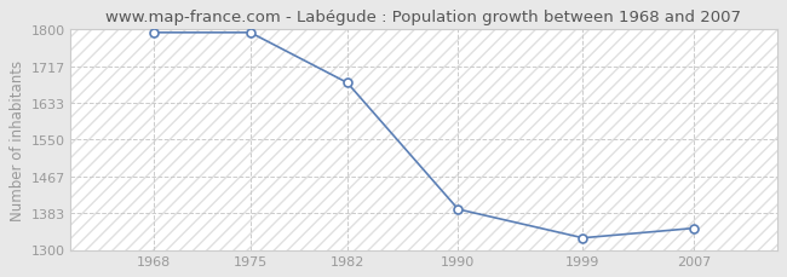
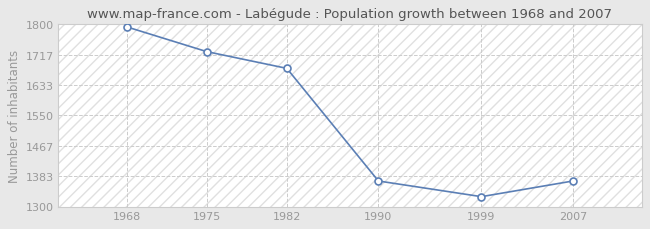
1975: 1793 -> 1725
1990: 1392 -> 1370
2007: 1349 -> 1370
